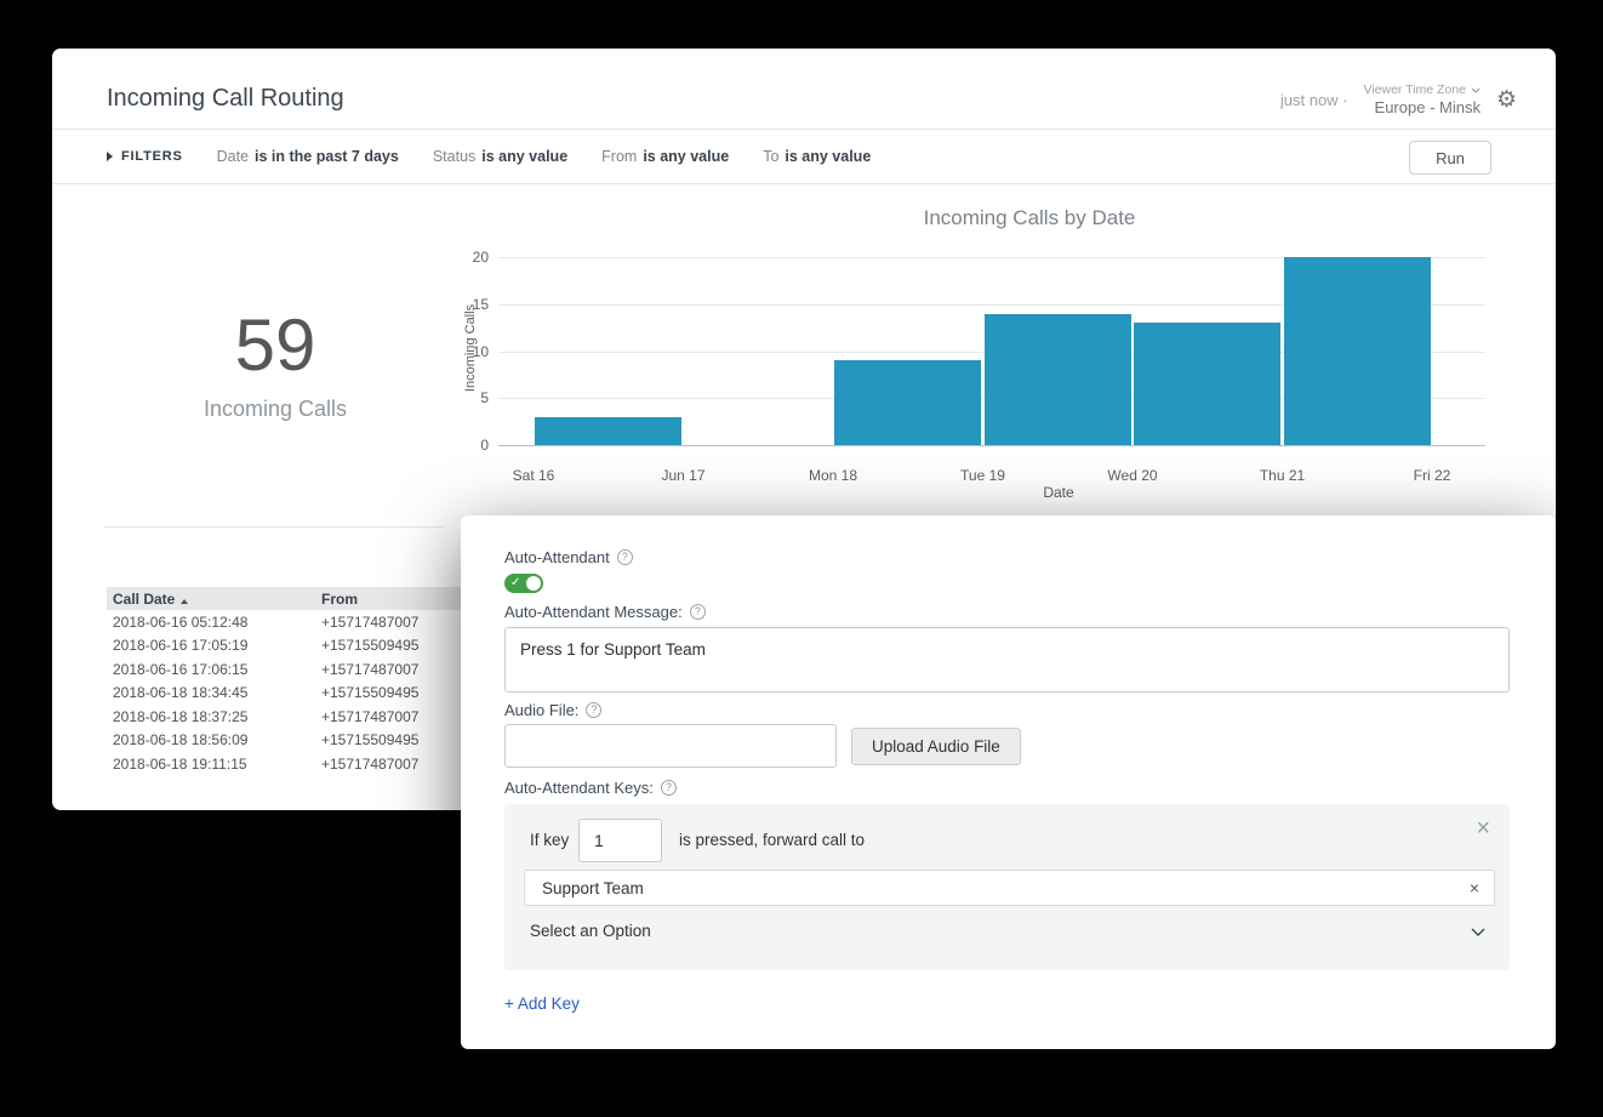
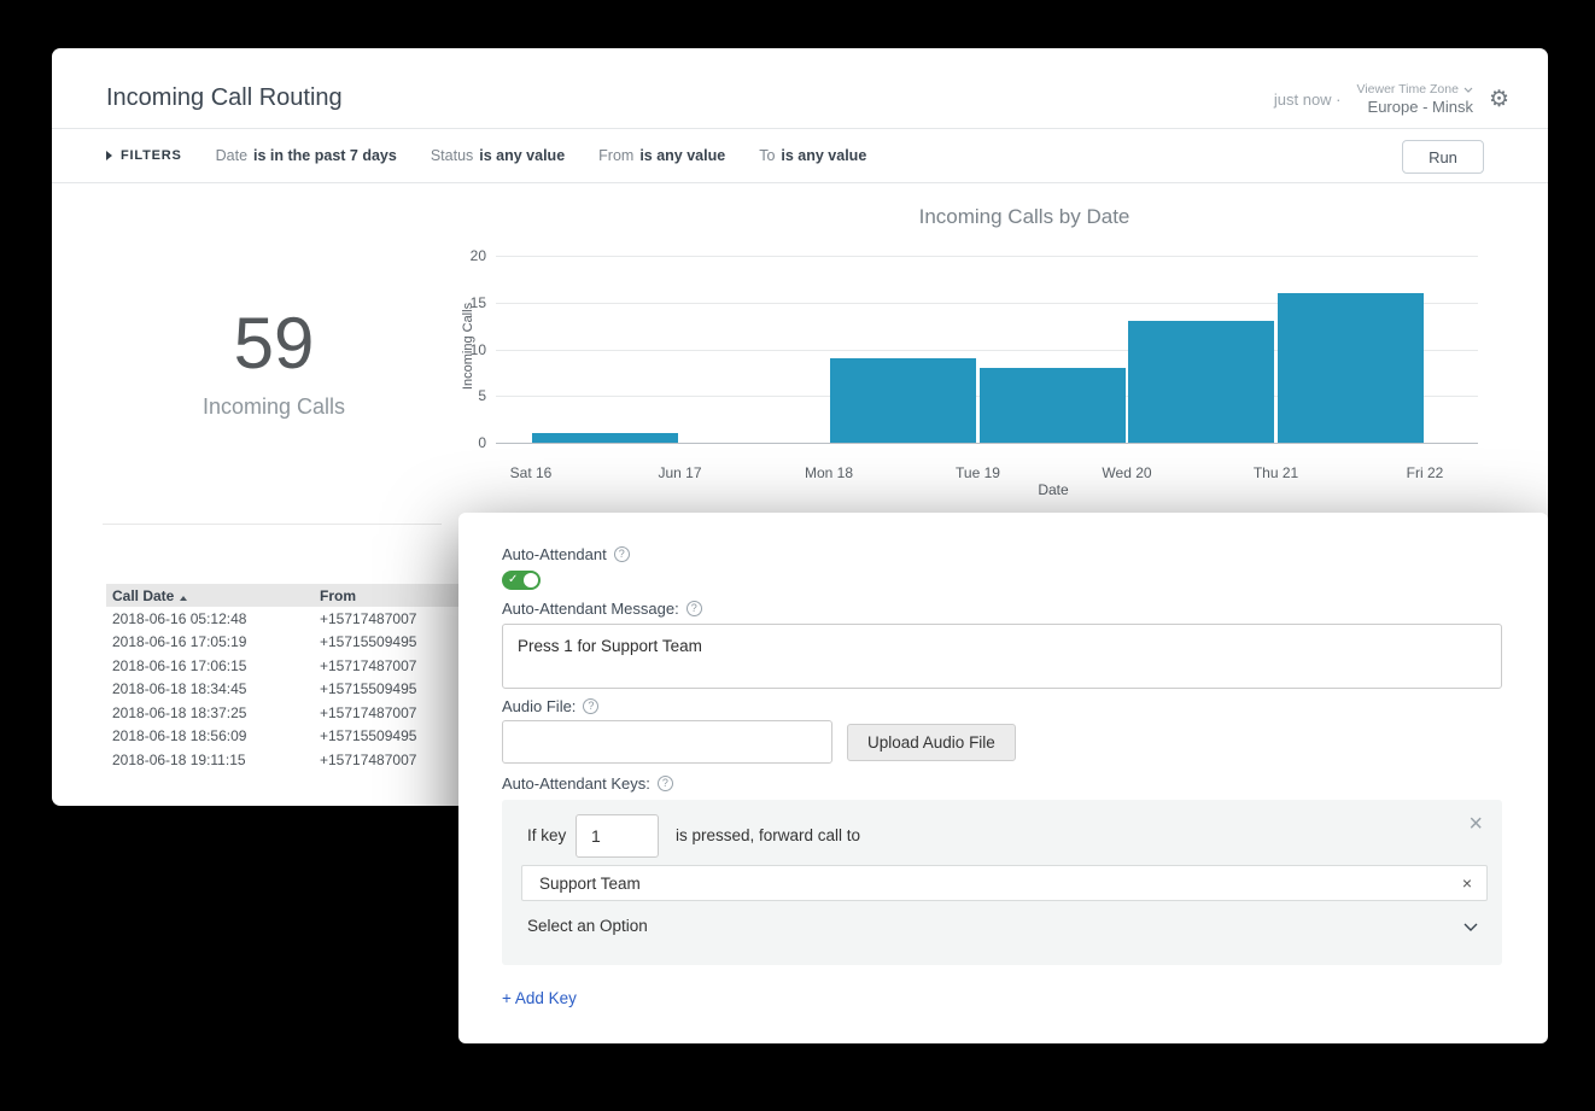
Sat 16: 3 -> 1
Tue 19: 14 -> 8
Thu 21: 20 -> 16
